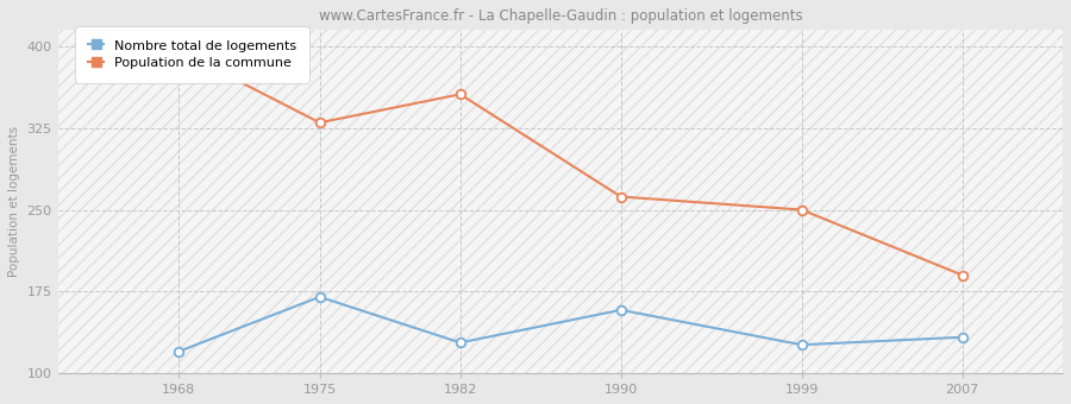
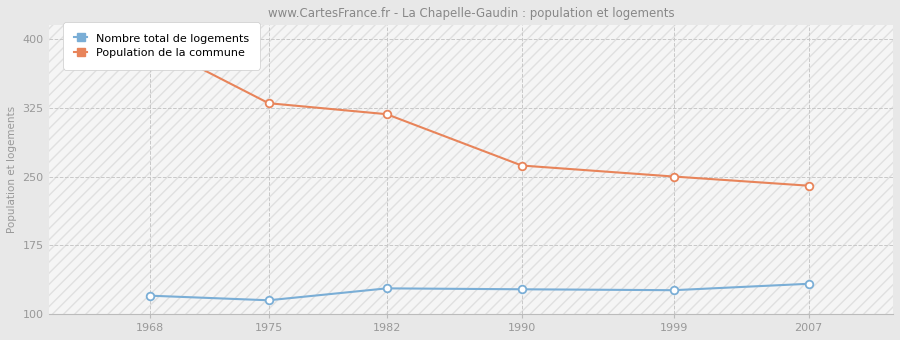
Nombre total de logements/1975: 170 -> 115
Population de la commune/1982: 356 -> 318
Nombre total de logements/1990: 158 -> 127
Population de la commune/2007: 190 -> 240
